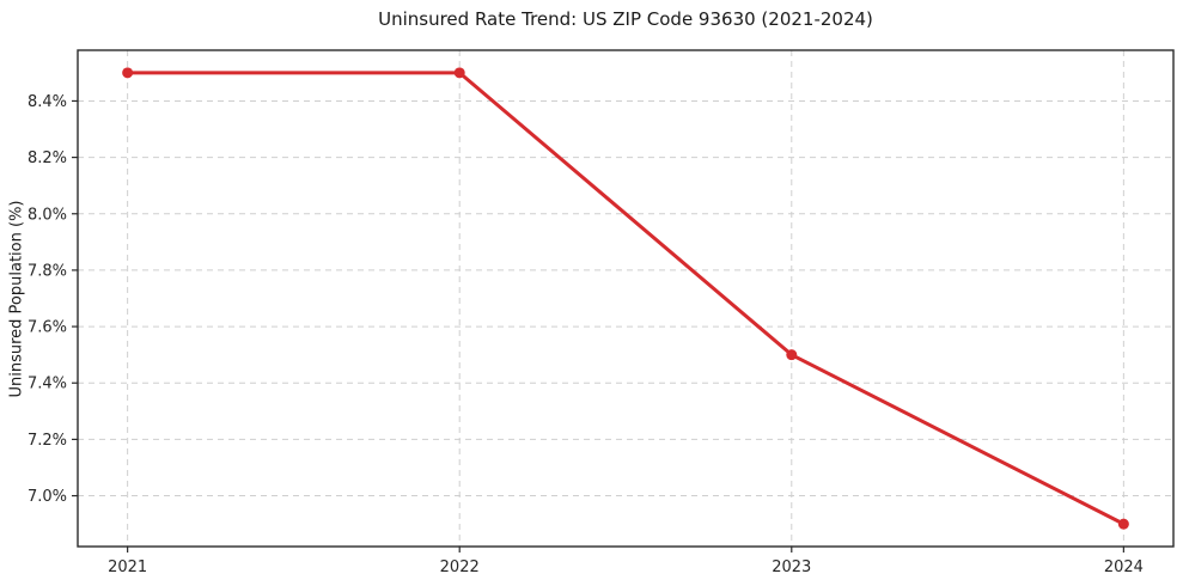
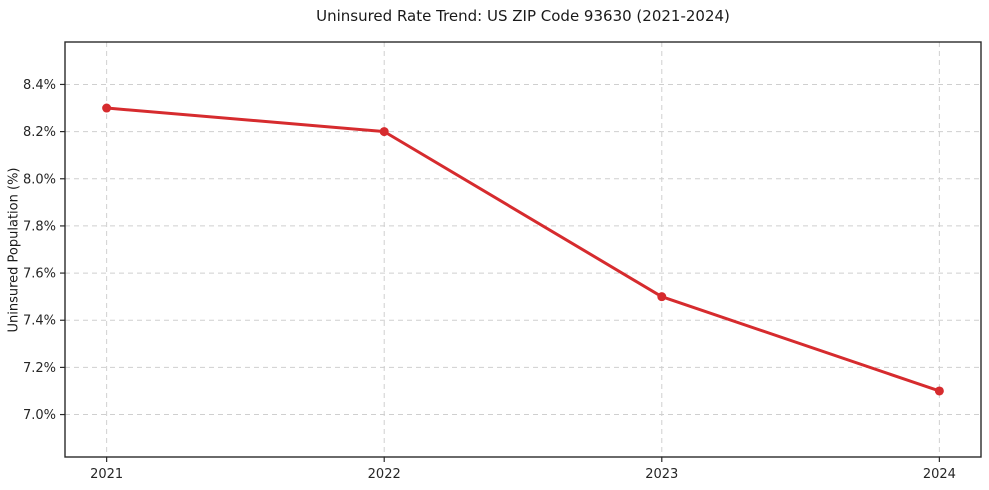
2021: 8.5% -> 8.3%
2022: 8.5% -> 8.2%
2024: 6.9% -> 7.1%
